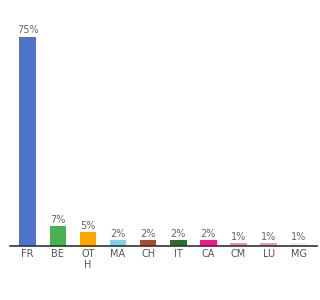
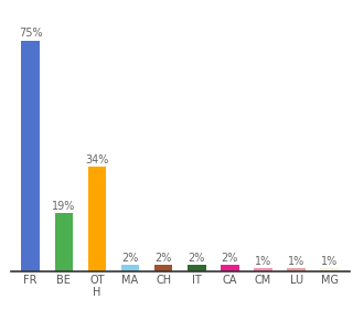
BE: 7% -> 19%
OT H: 5% -> 34%
